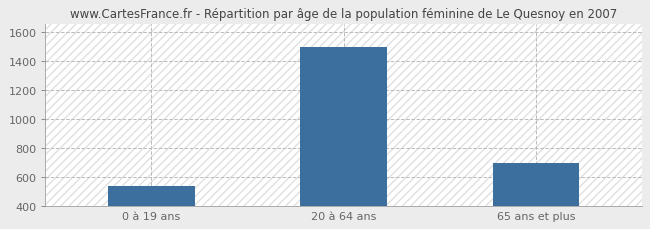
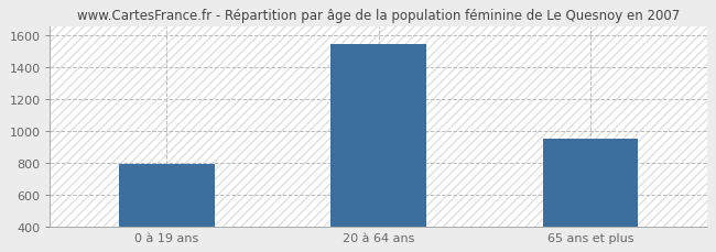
0 à 19 ans: 540 -> 790
20 à 64 ans: 1500 -> 1540
65 ans et plus: 690 -> 950
